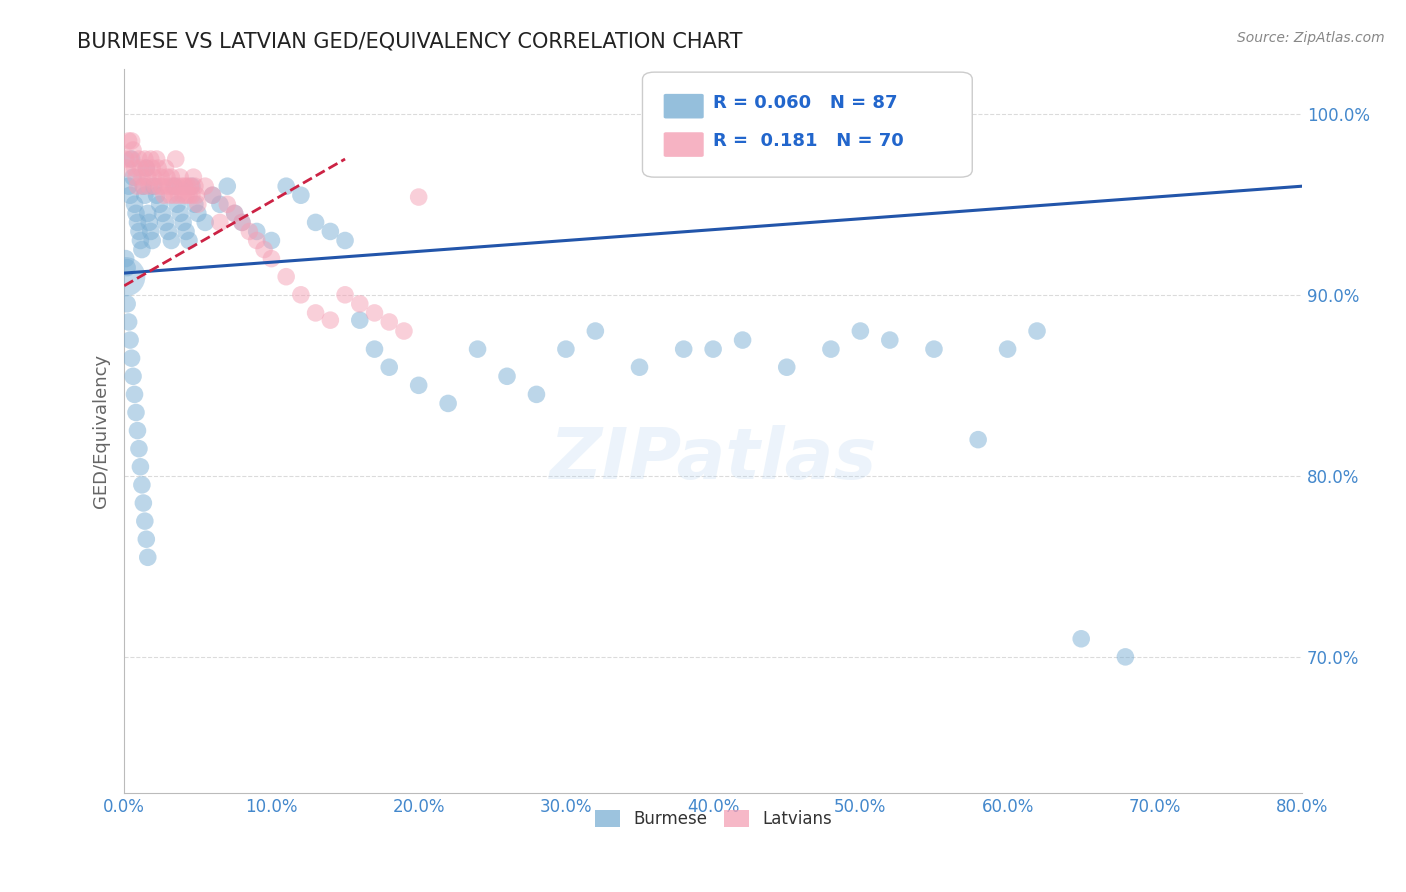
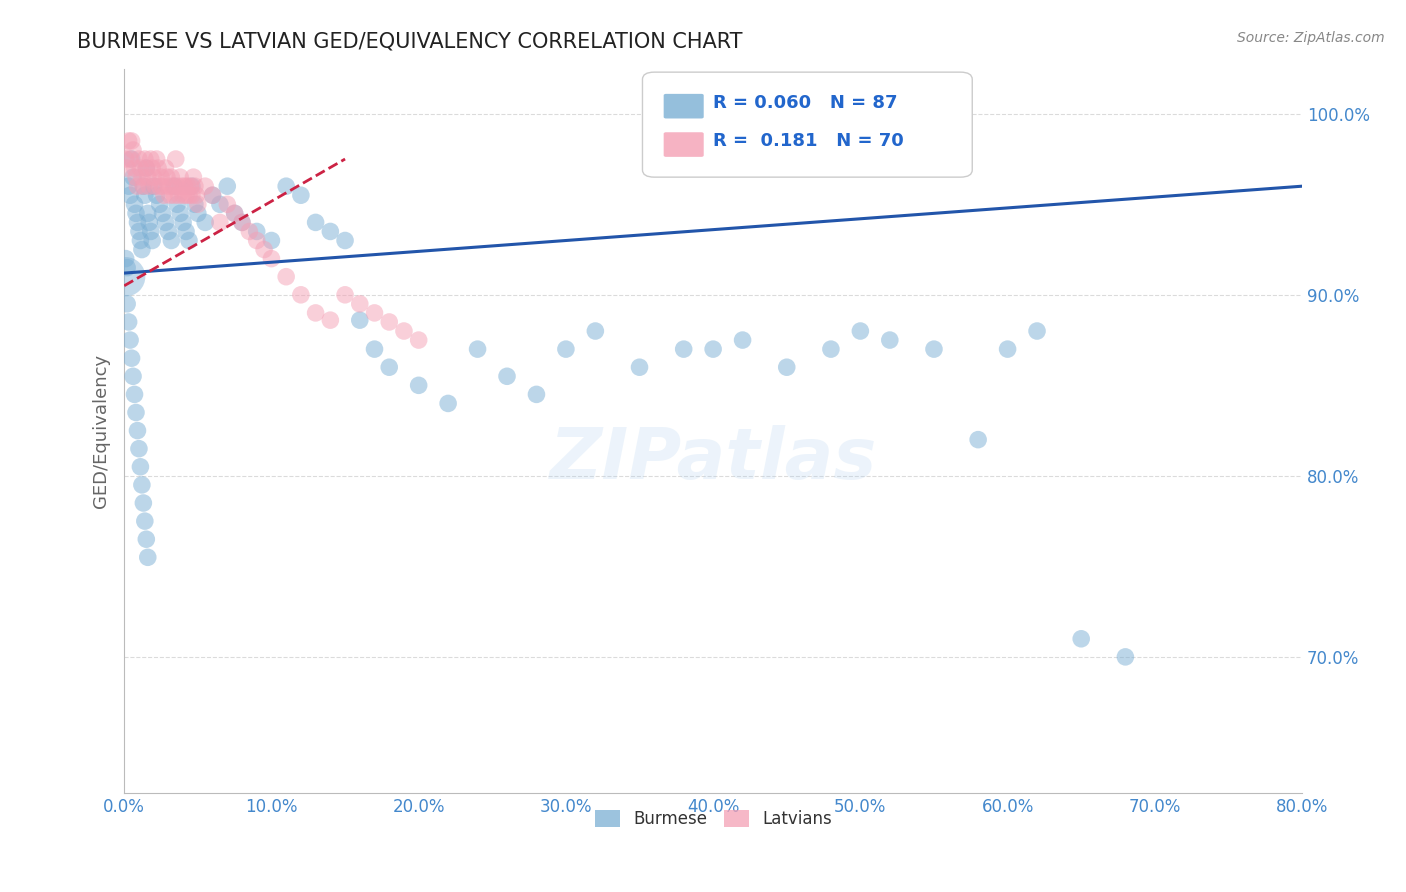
Latvians/20.0%: 95.4% -> 87.5%
